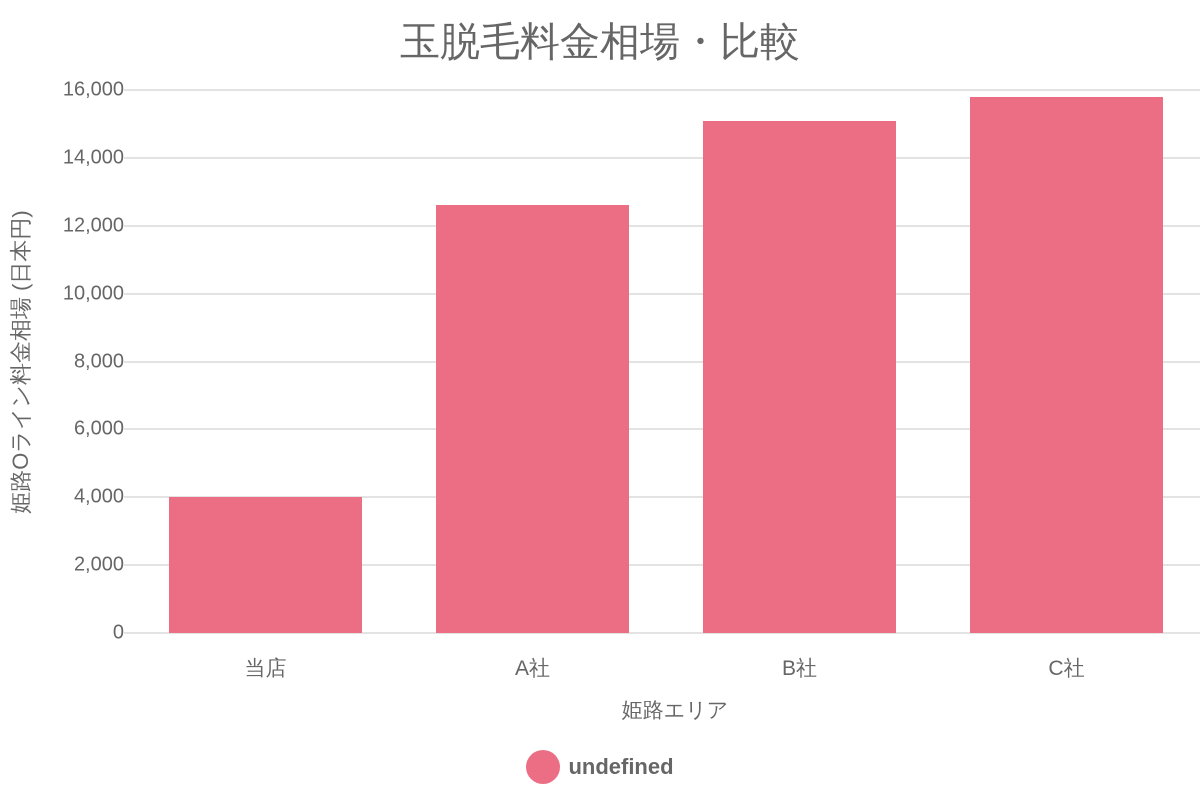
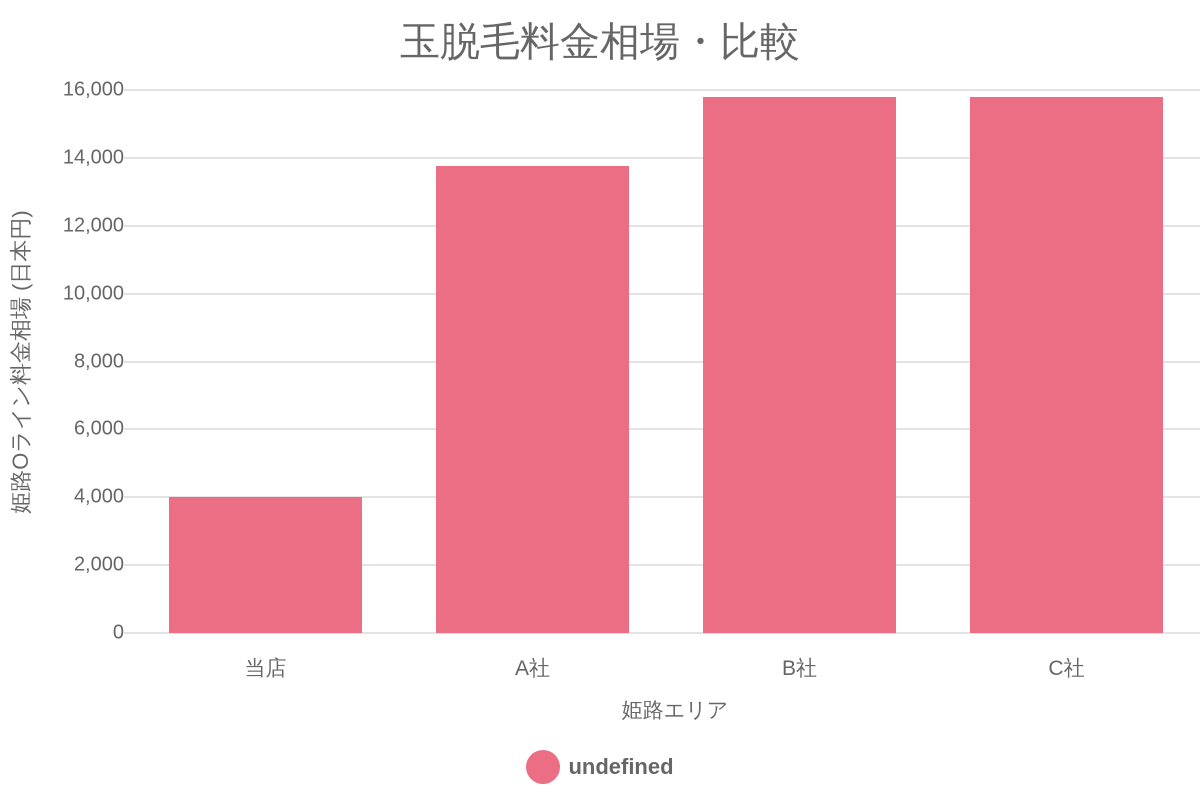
A社: 12600 -> 13800
B社: 15100 -> 15800
